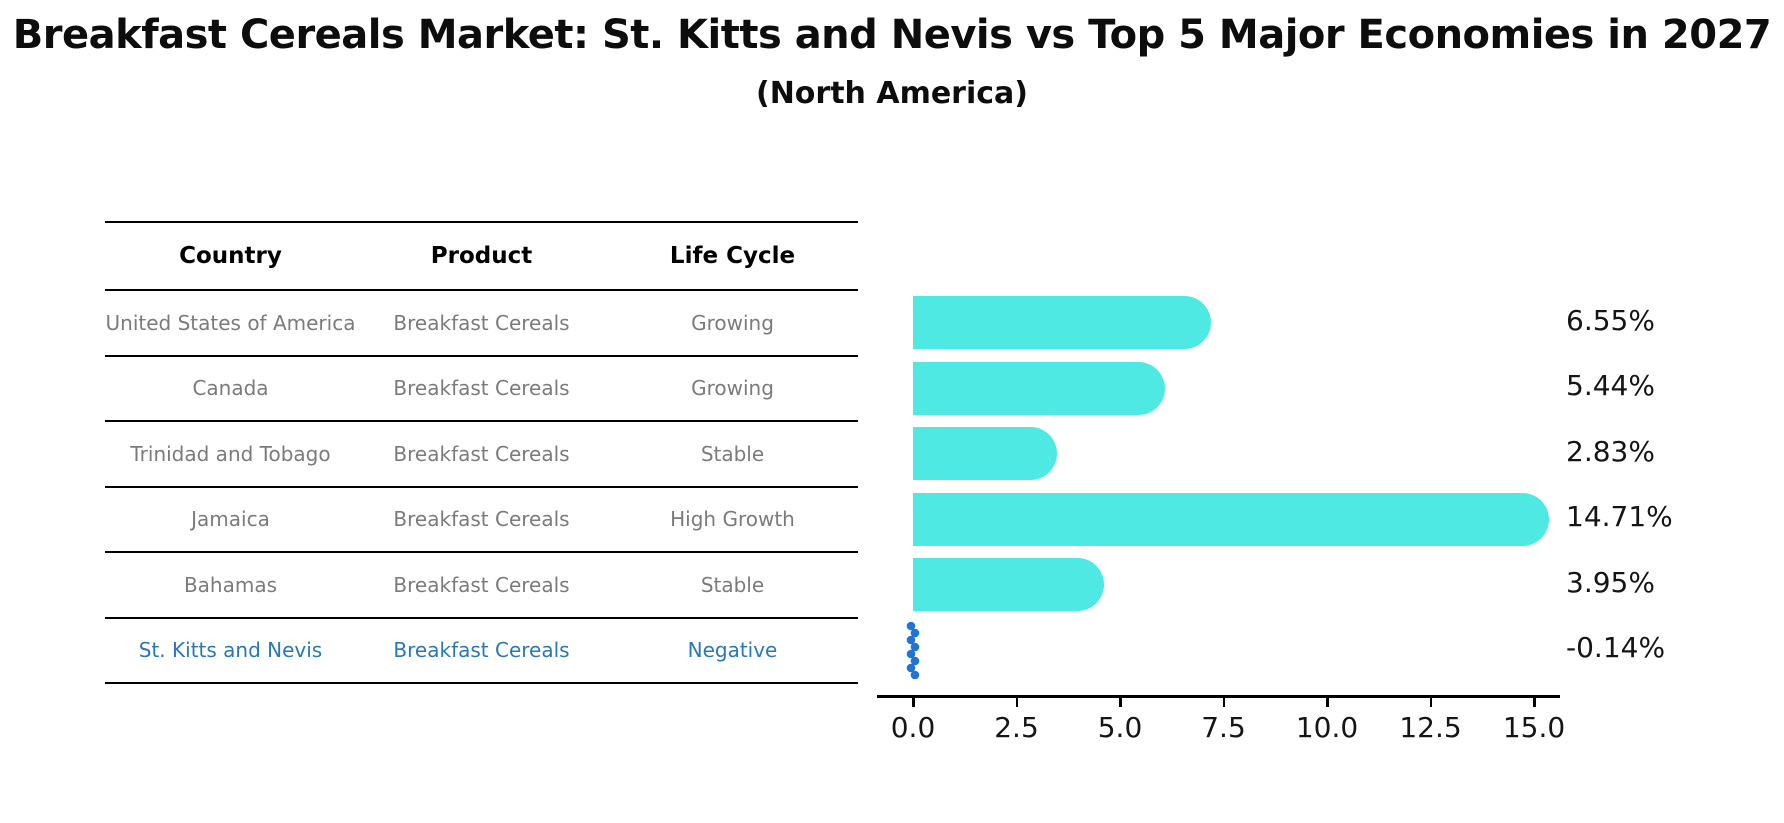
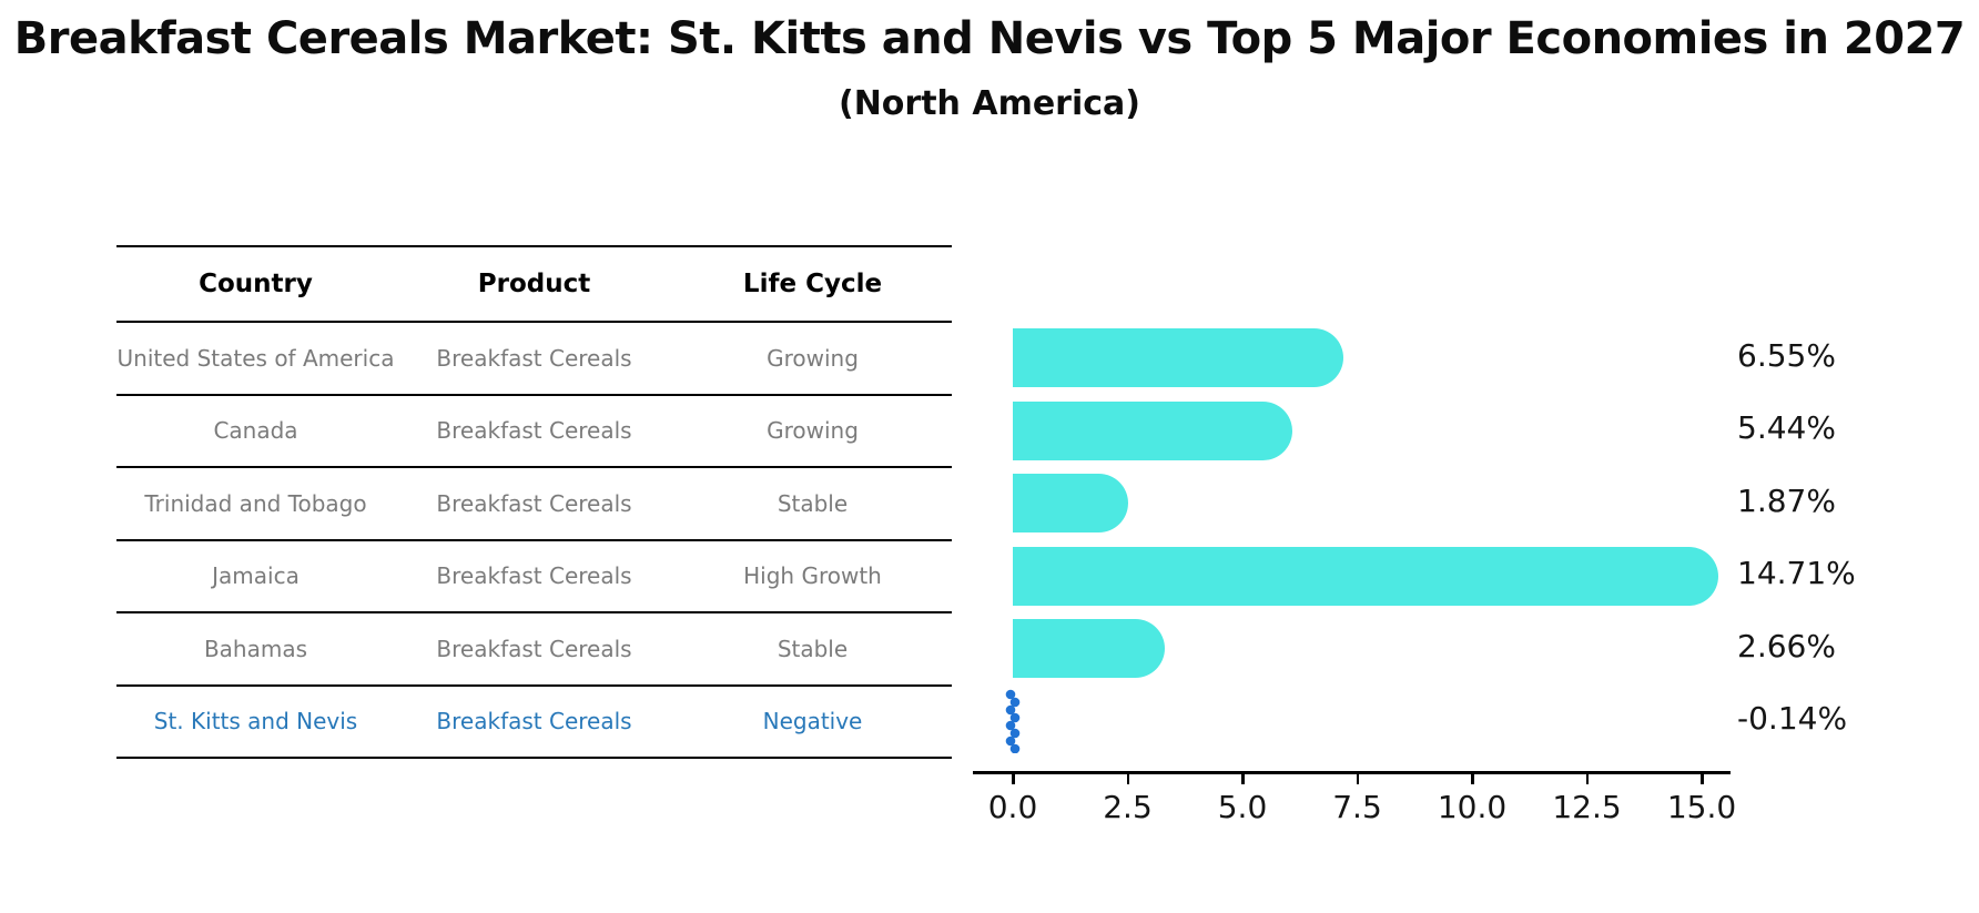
Trinidad and Tobago: 2.83% -> 1.87%
Bahamas: 3.95% -> 2.66%
